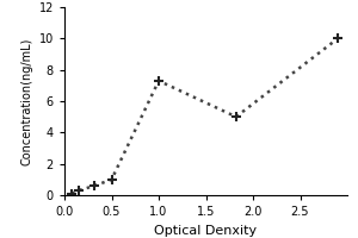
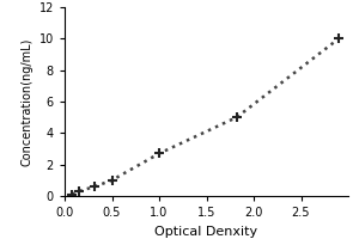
1.0: 7.3 -> 2.7
